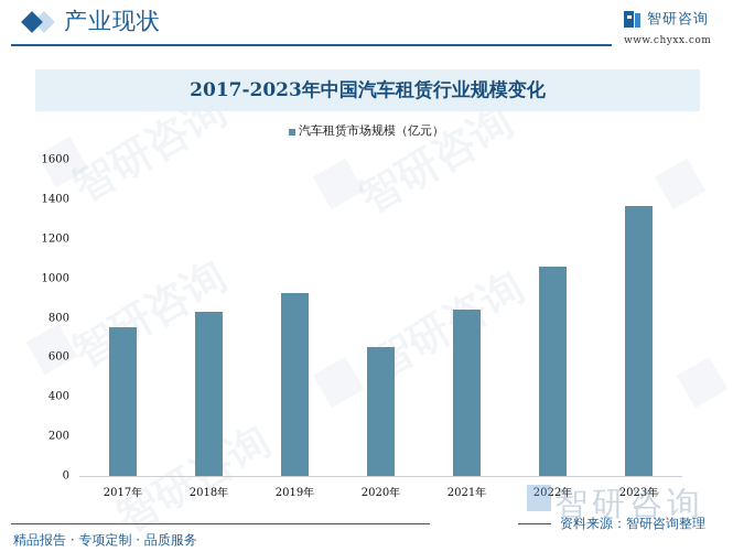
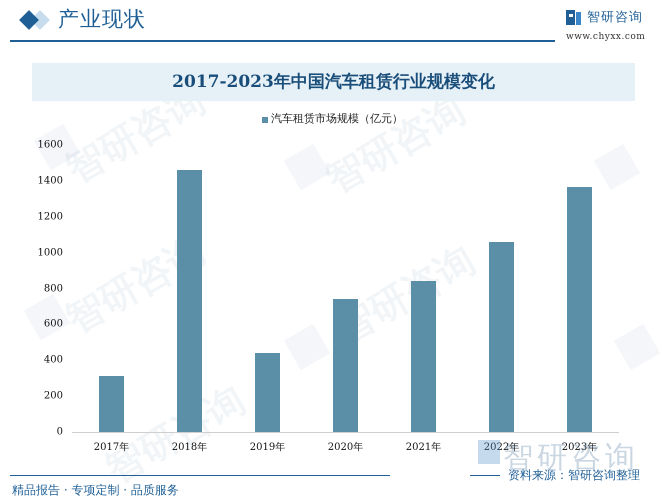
2017年: 750 -> 310
2018年: 830 -> 1460
2019年: 920 -> 440
2020年: 650 -> 740
